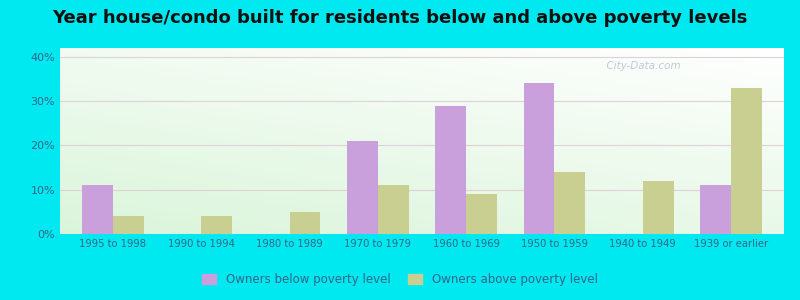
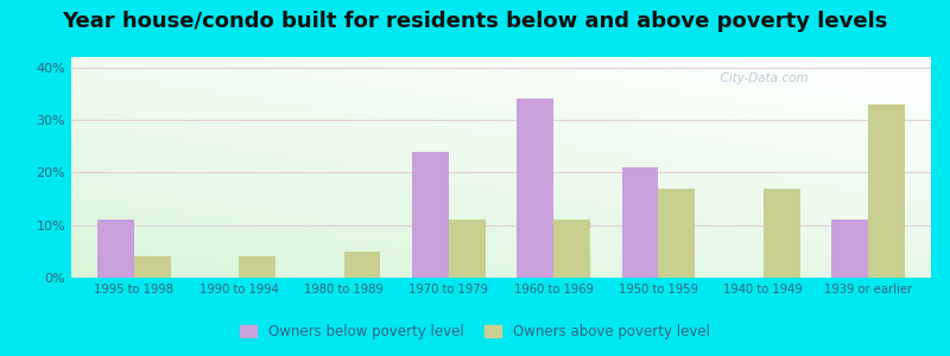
Owners below poverty level/1970 to 1979: 21% -> 24%
Owners below poverty level/1960 to 1969: 29% -> 34%
Owners above poverty level/1960 to 1969: 9% -> 11%
Owners below poverty level/1950 to 1959: 34% -> 21%
Owners above poverty level/1950 to 1959: 14% -> 17%
Owners above poverty level/1940 to 1949: 12% -> 17%
